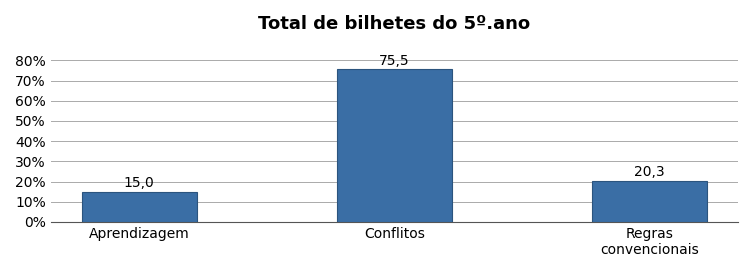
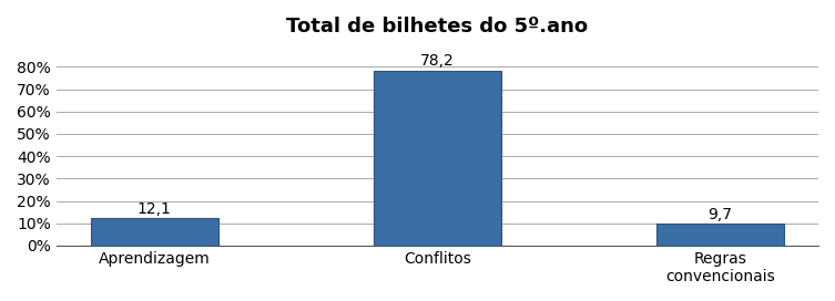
Aprendizagem: 15,0 -> 12,1
Conflitos: 75,5 -> 78,2
Regras convencionais: 20,3 -> 9,7
